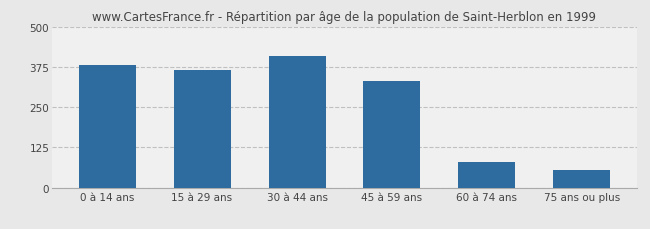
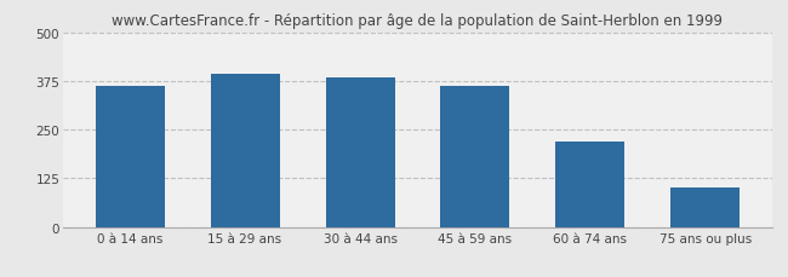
0 à 14 ans: 380 -> 362
15 à 29 ans: 365 -> 393
30 à 44 ans: 410 -> 385
45 à 59 ans: 330 -> 362
60 à 74 ans: 80 -> 218
75 ans ou plus: 55 -> 100
